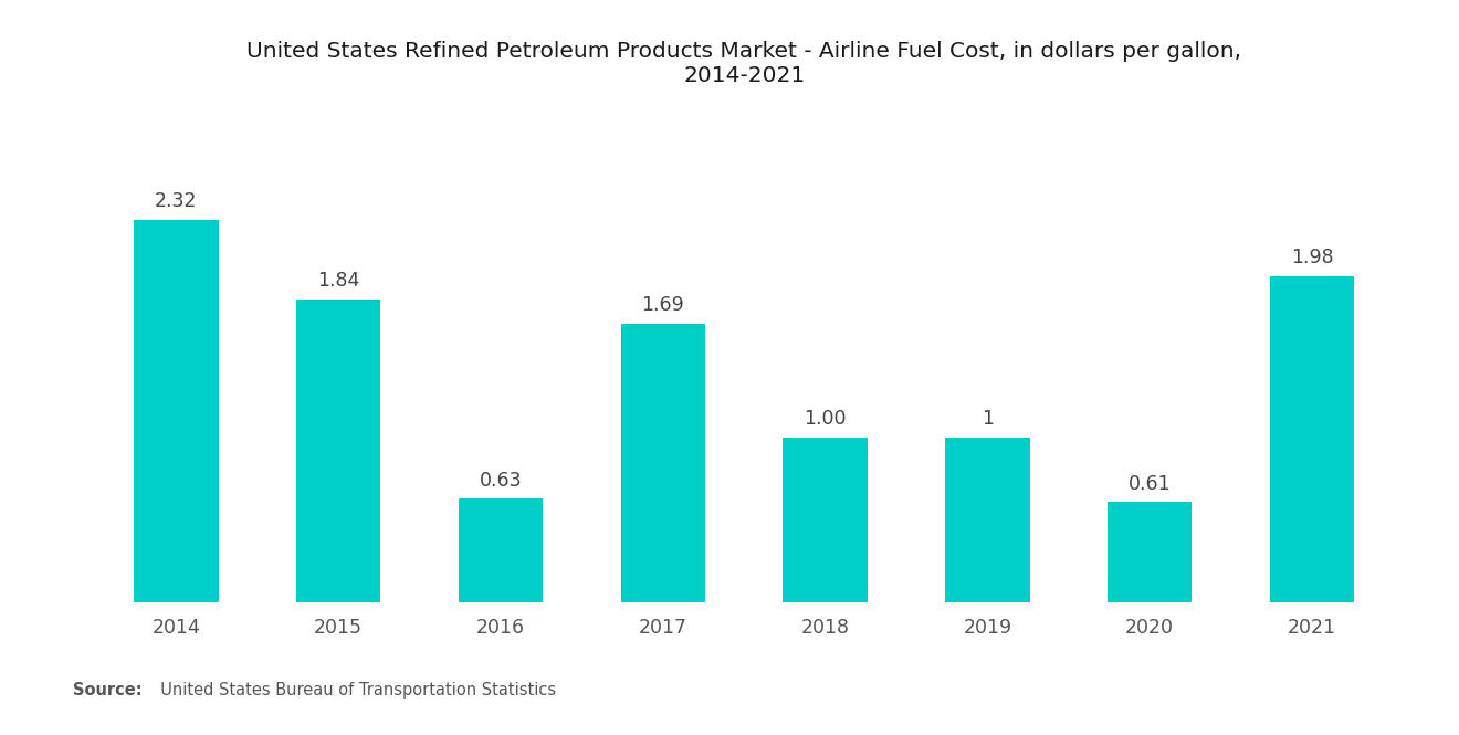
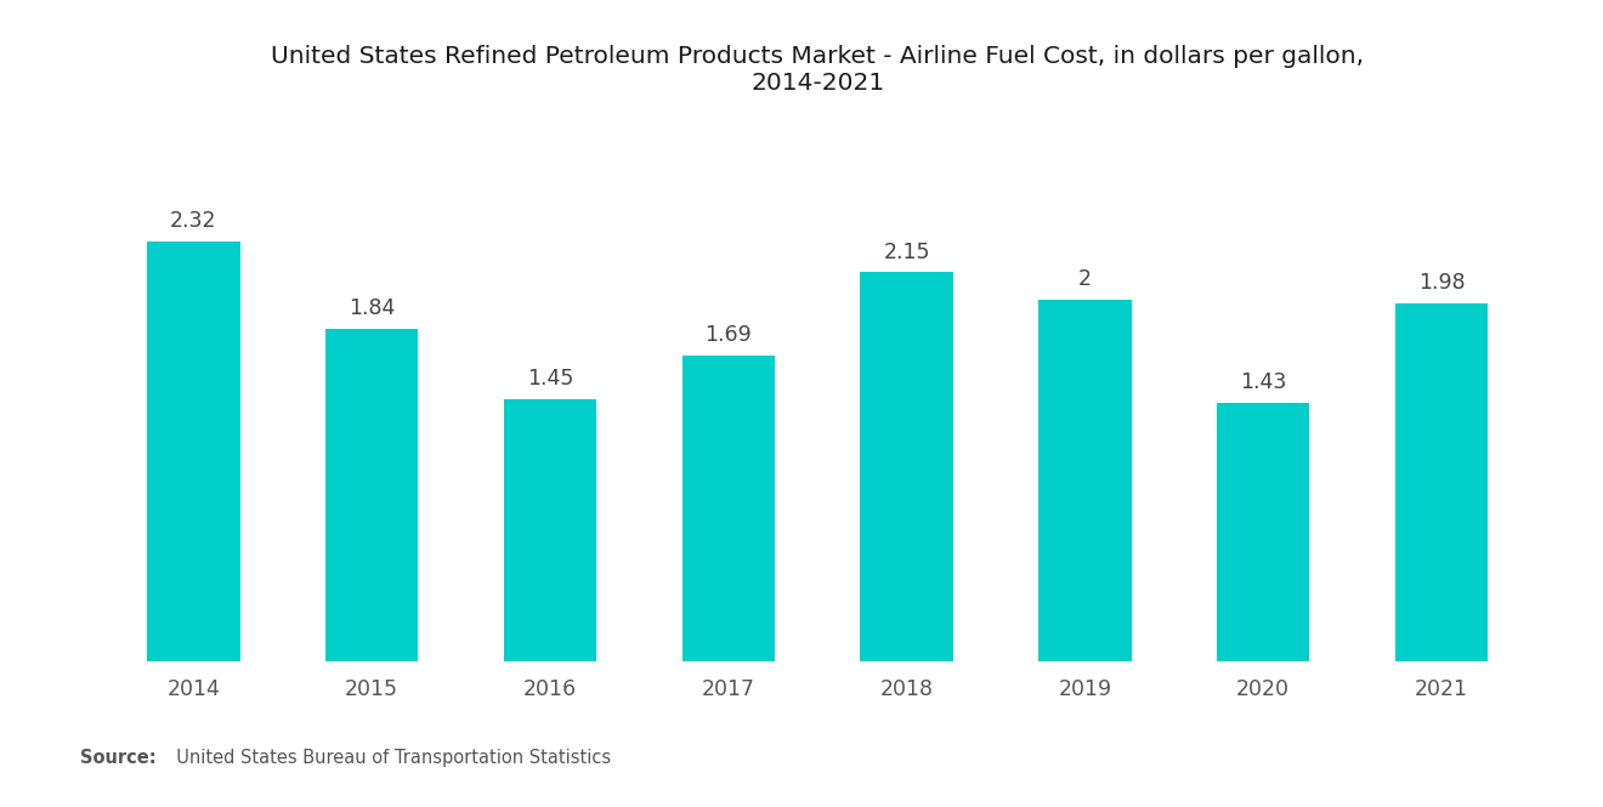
2016: 0.63 -> 1.45
2018: 1 -> 2
2019: 1 -> 2
2020: 0.61 -> 1.43
